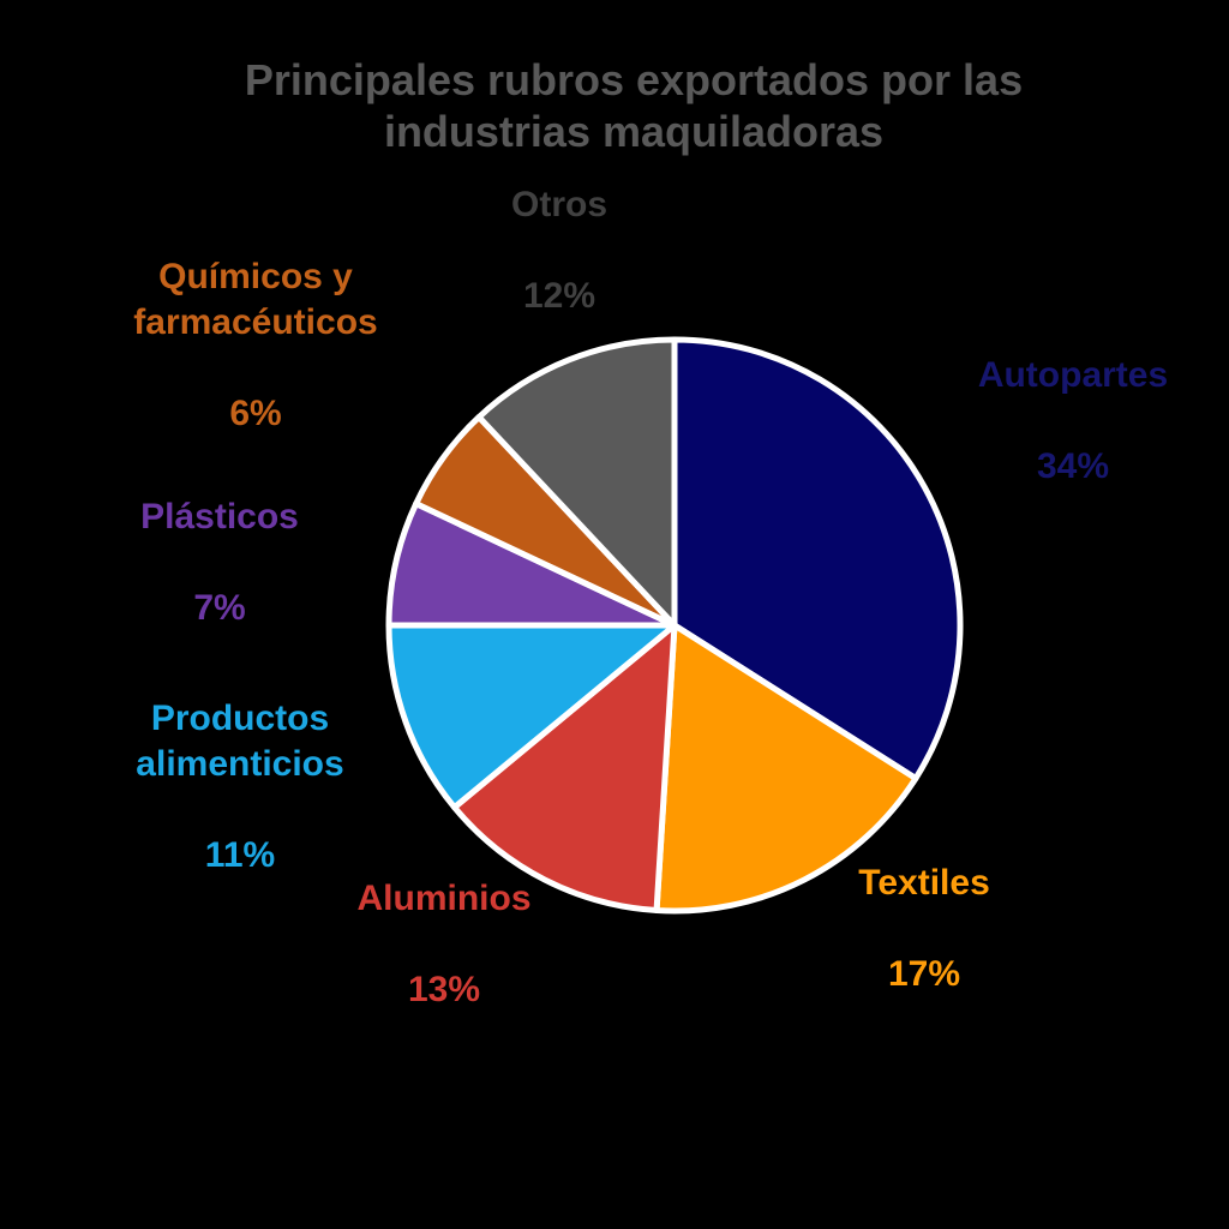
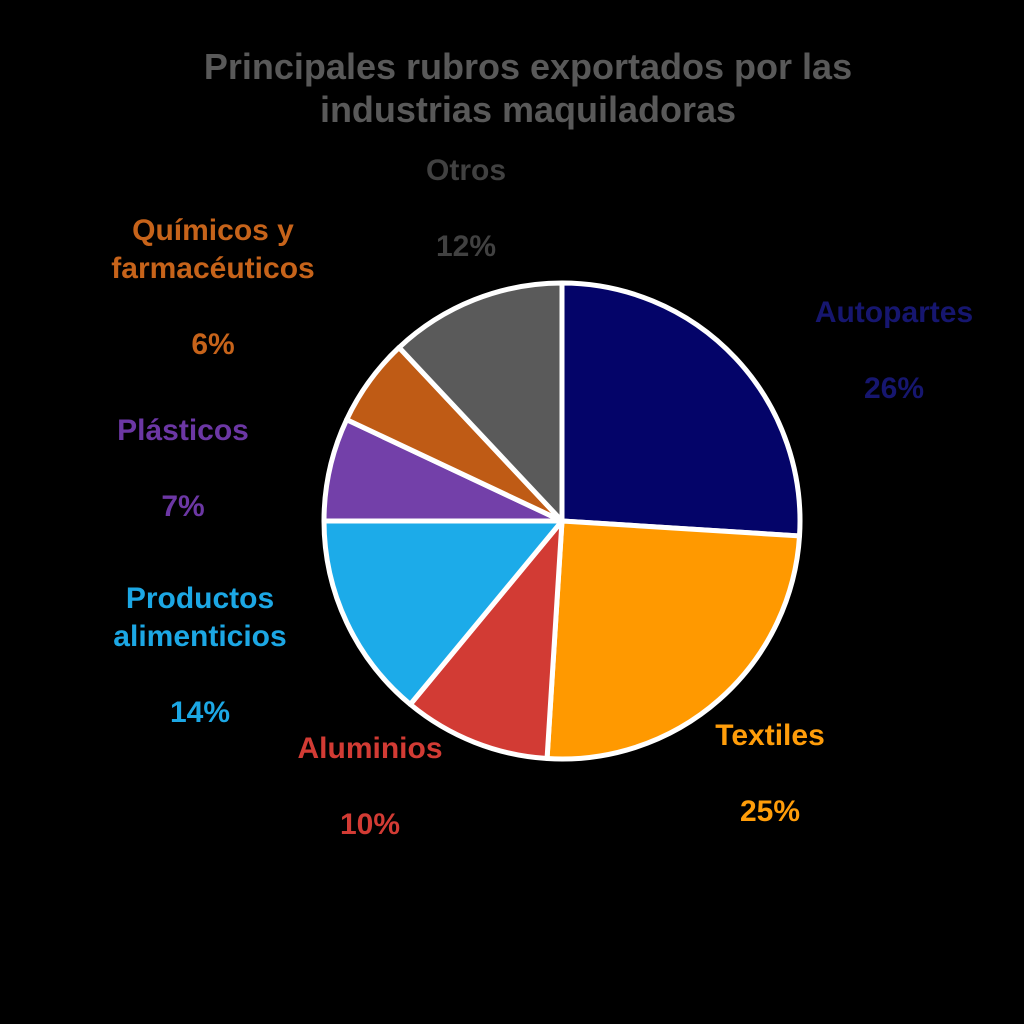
Autopartes: 34% -> 26%
Textiles: 17% -> 25%
Aluminios: 13% -> 10%
Productos alimenticios: 11% -> 14%
